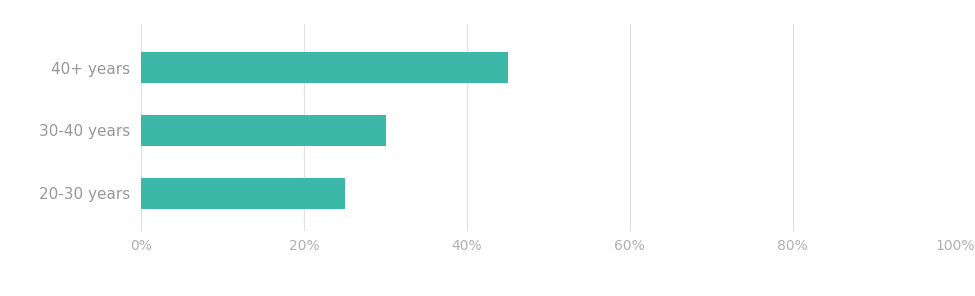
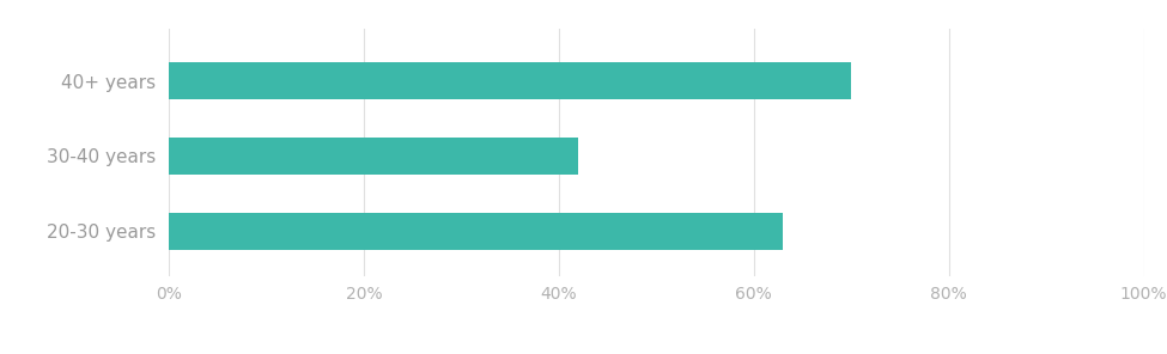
40+ years: 45% -> 70%
30-40 years: 30% -> 42%
20-30 years: 25% -> 63%
